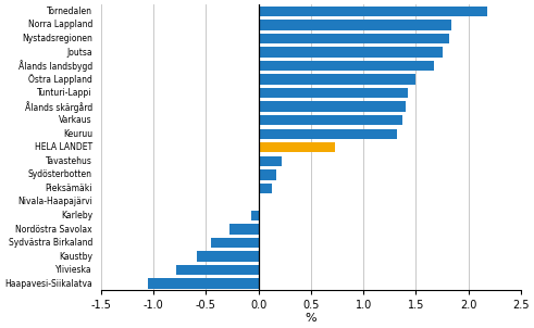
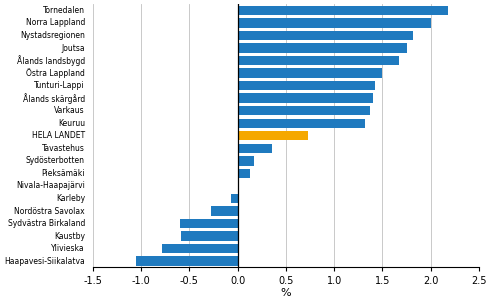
Norra Lappland: 1.84 -> 2.00
Tavastehus: 0.22 -> 0.36
Sydvästra Birkaland: -0.45 -> -0.60
